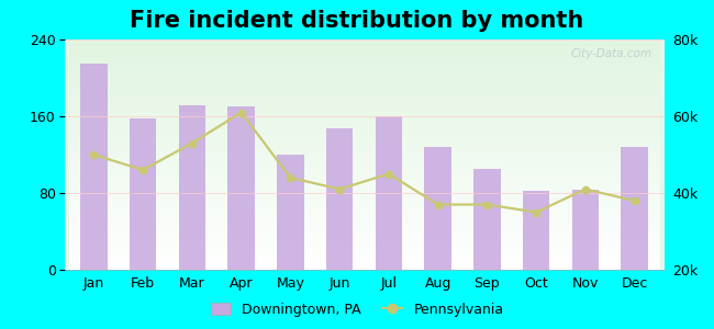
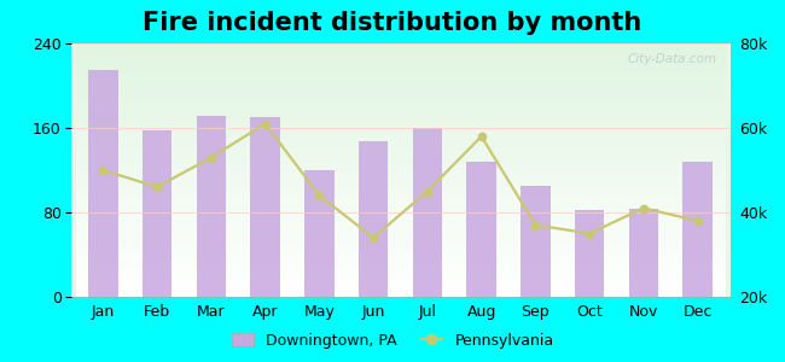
Pennsylvania/Jun: 41k -> 34k
Pennsylvania/Aug: 37k -> 58k
